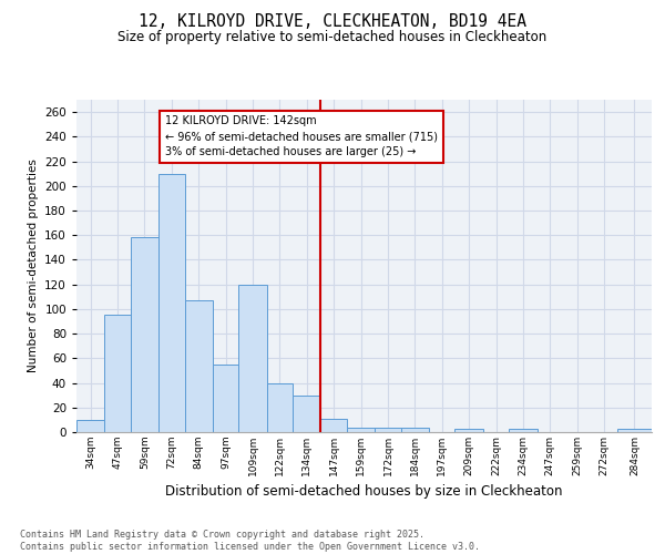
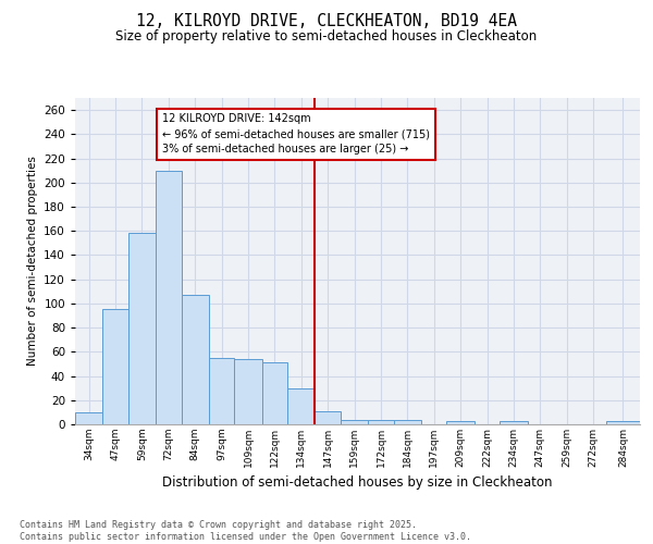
109sqm: 120 -> 54
122sqm: 40 -> 51
